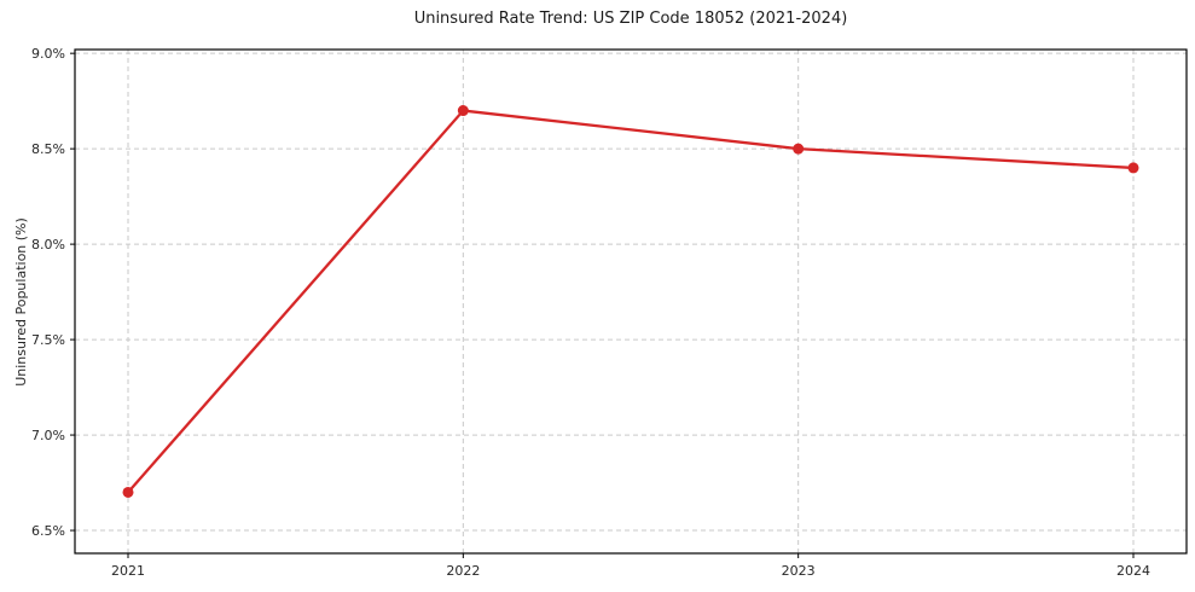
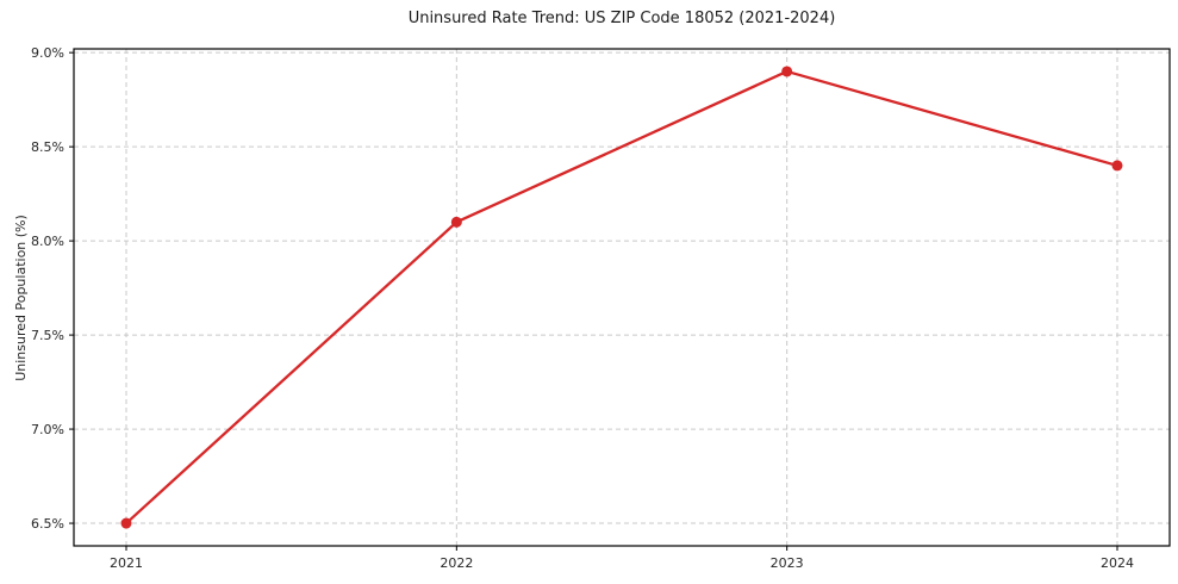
2021: 6.7% -> 6.5%
2022: 8.7% -> 8.1%
2023: 8.5% -> 8.9%
